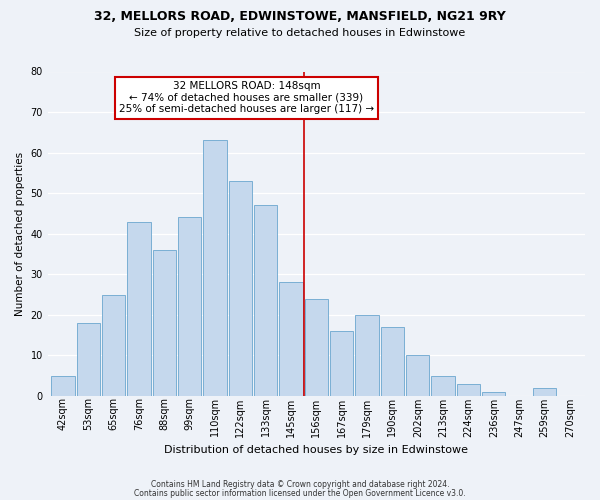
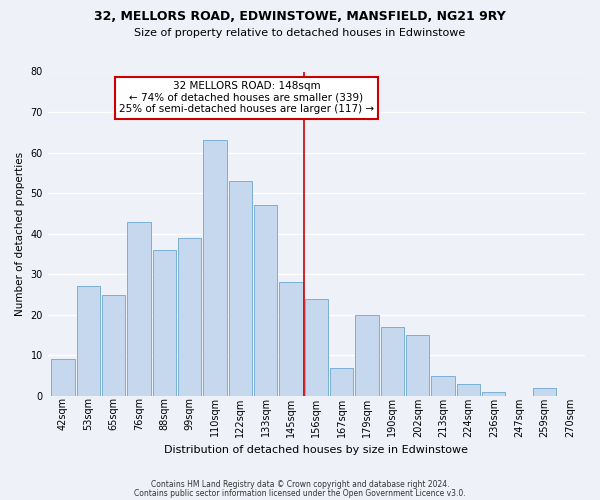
42sqm: 5 -> 9
53sqm: 18 -> 27
99sqm: 44 -> 39
167sqm: 16 -> 7
202sqm: 10 -> 15
